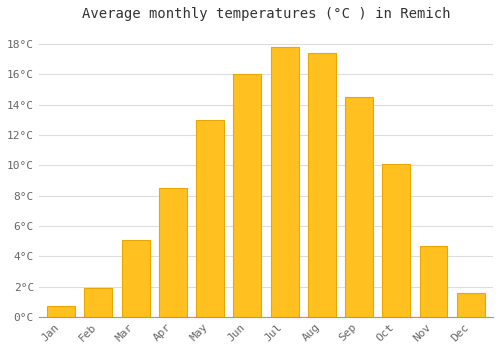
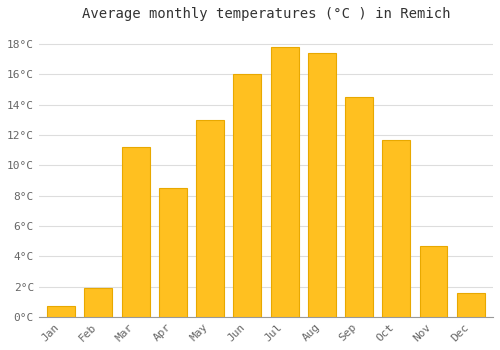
Mar: 5.1°C -> 11.2°C
Oct: 10.1°C -> 11.7°C
